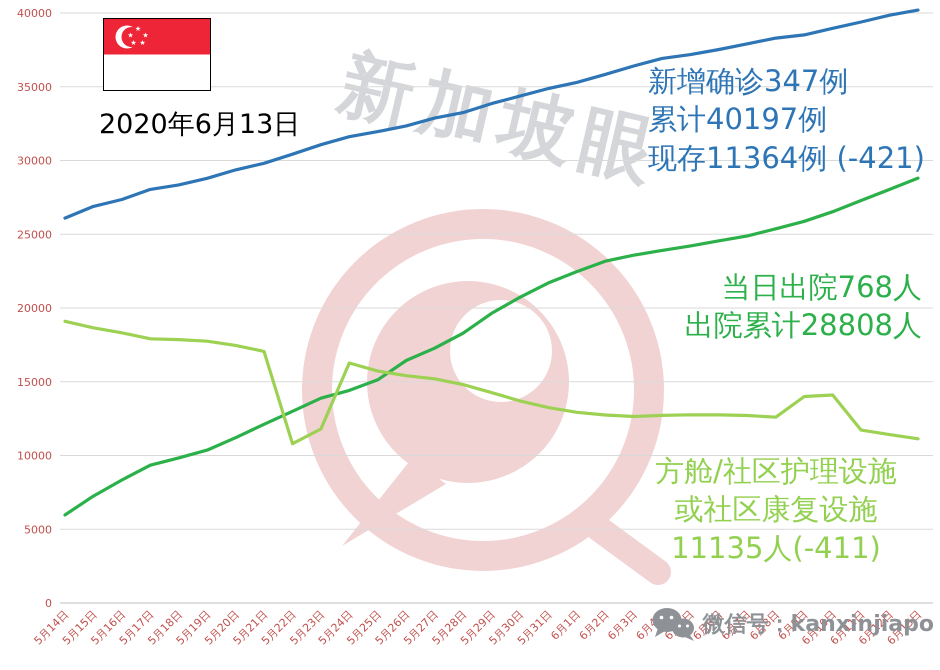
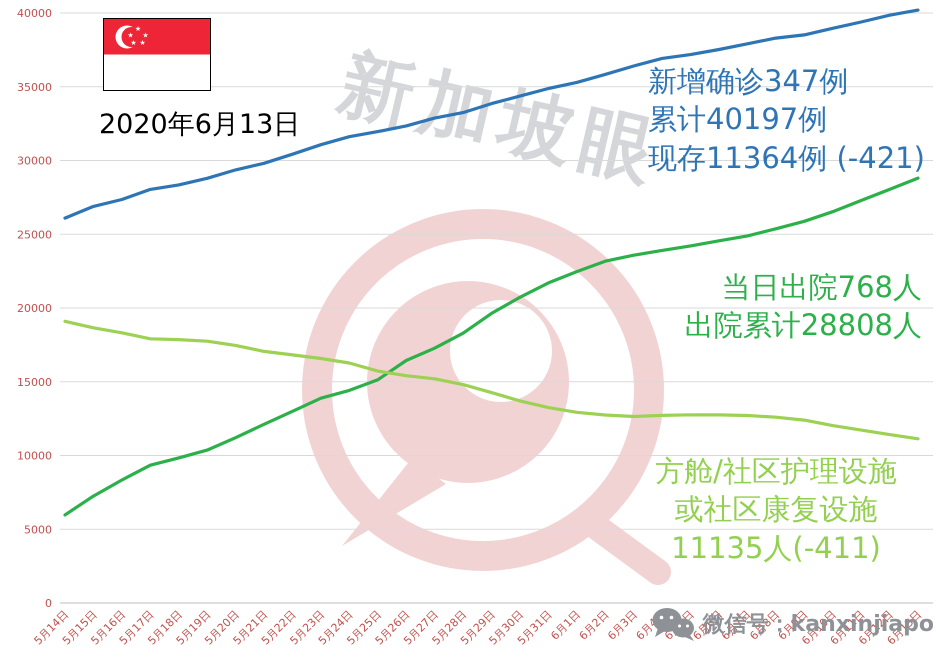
方舱/社区护理设施或社区康复设施/5月22日: 10800 -> 16800
方舱/社区护理设施或社区康复设施/5月23日: 11800 -> 16600
方舱/社区护理设施或社区康复设施/6月9日: 14000 -> 12400
方舱/社区护理设施或社区康复设施/6月10日: 14100 -> 12000
